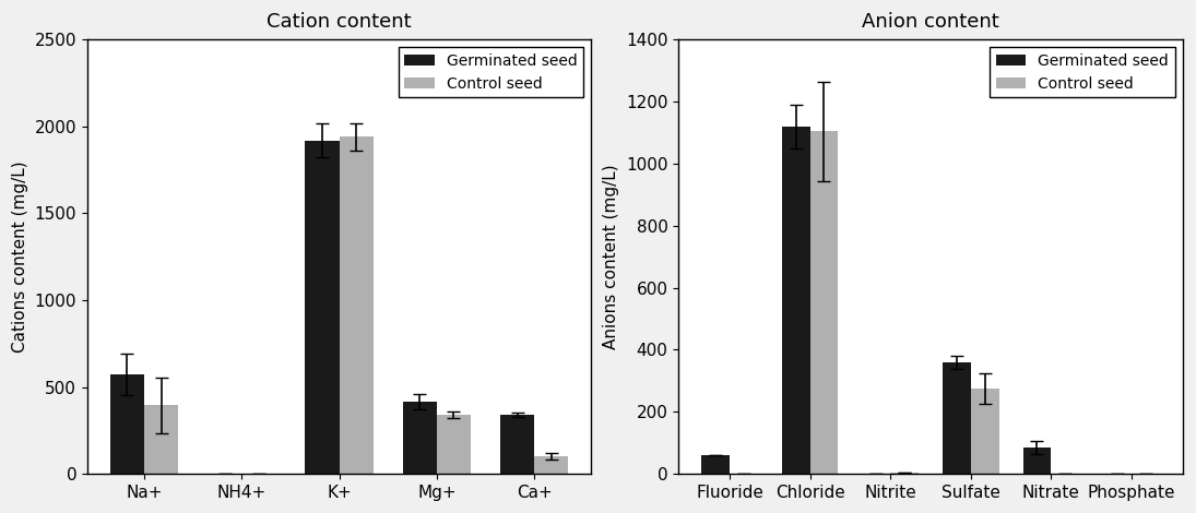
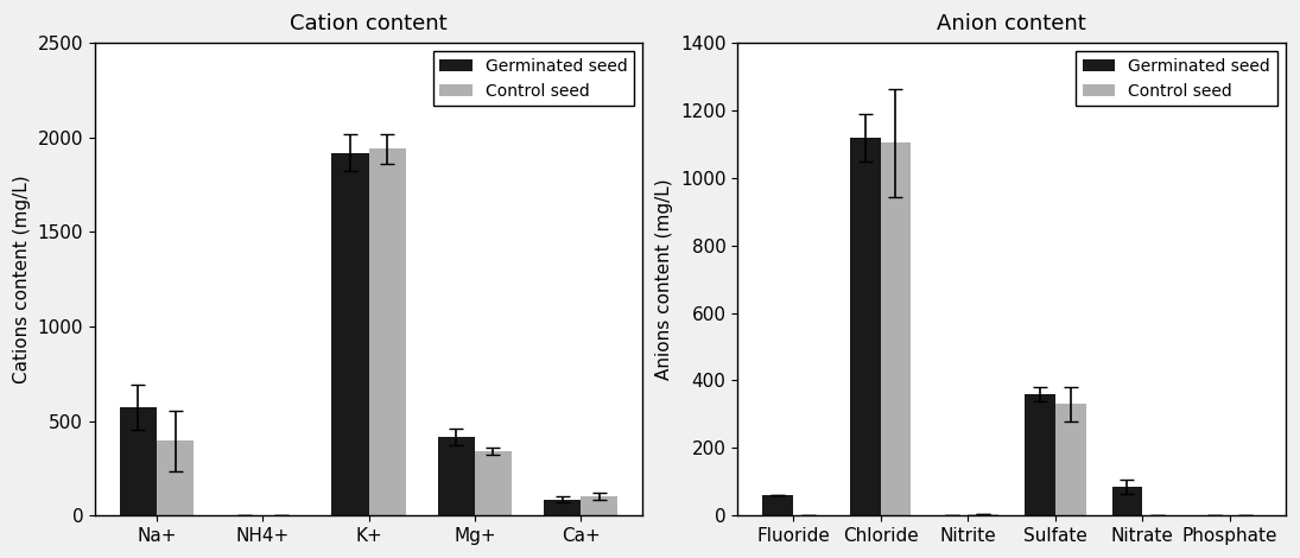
Cation content/Germinated seed/Ca+: 340 -> 80
Anion content/Control seed/Sulfate: 275 -> 330
